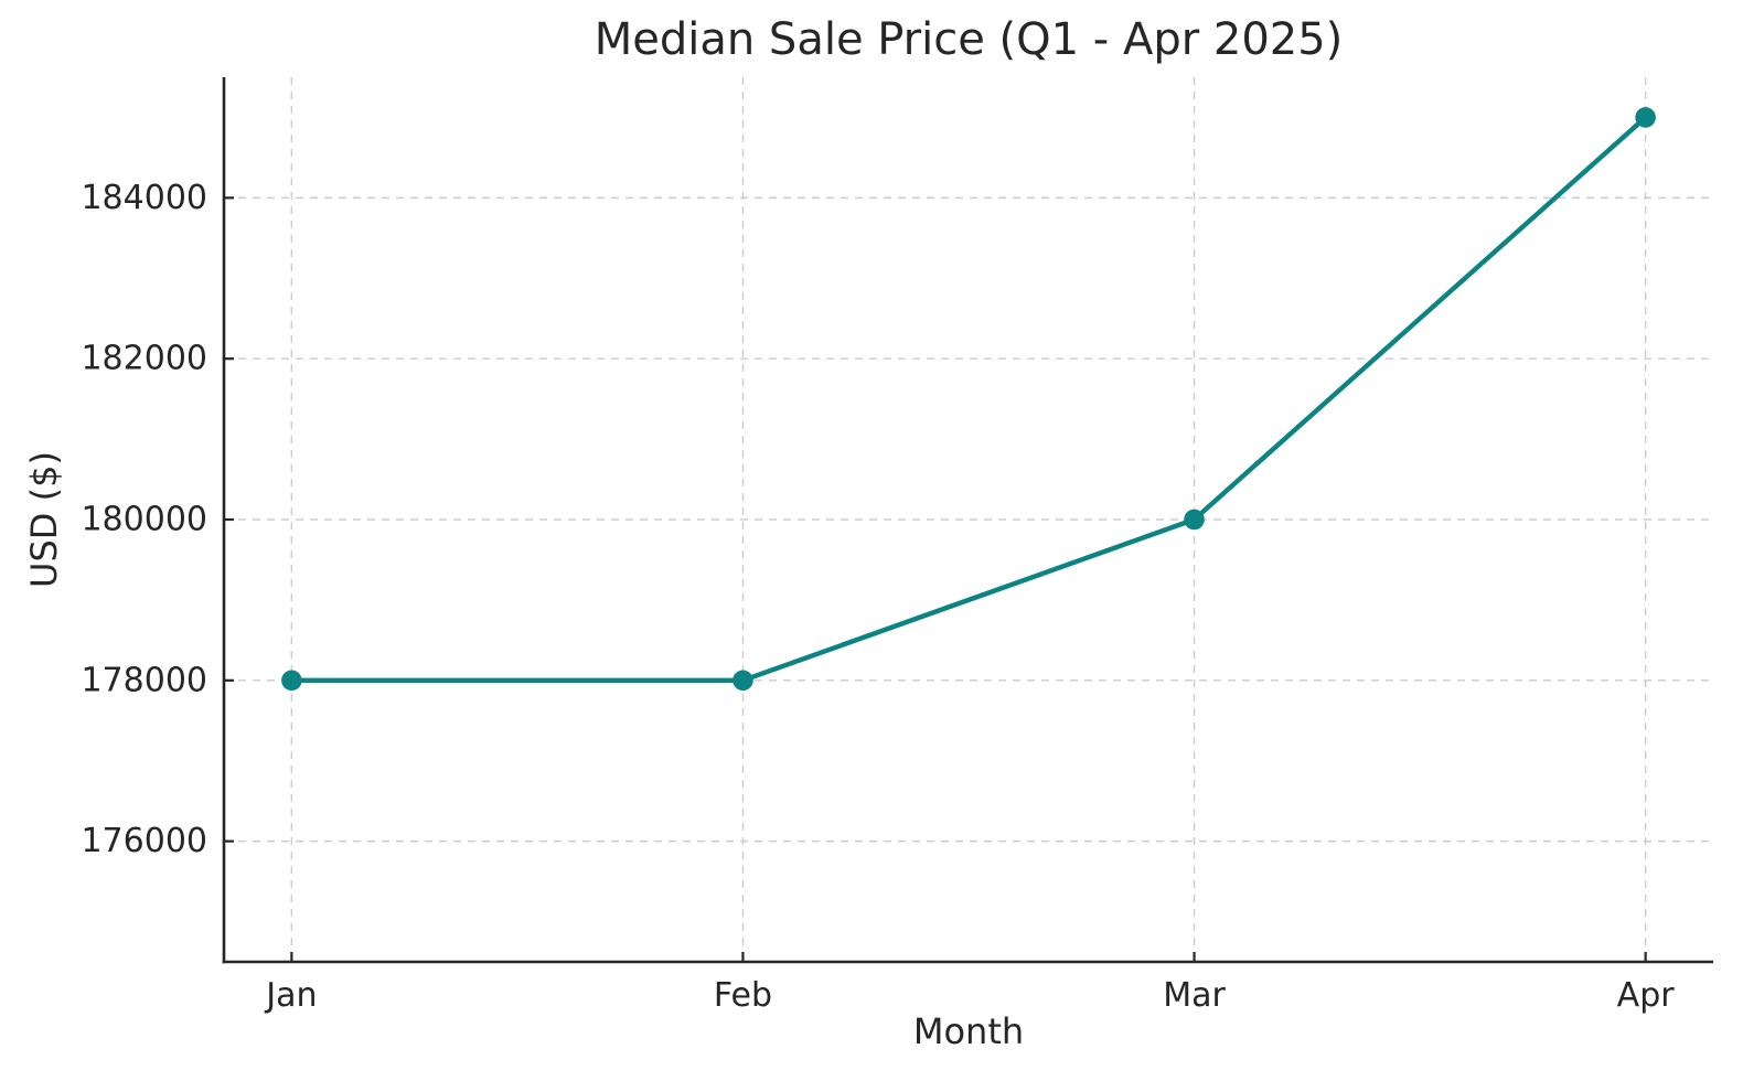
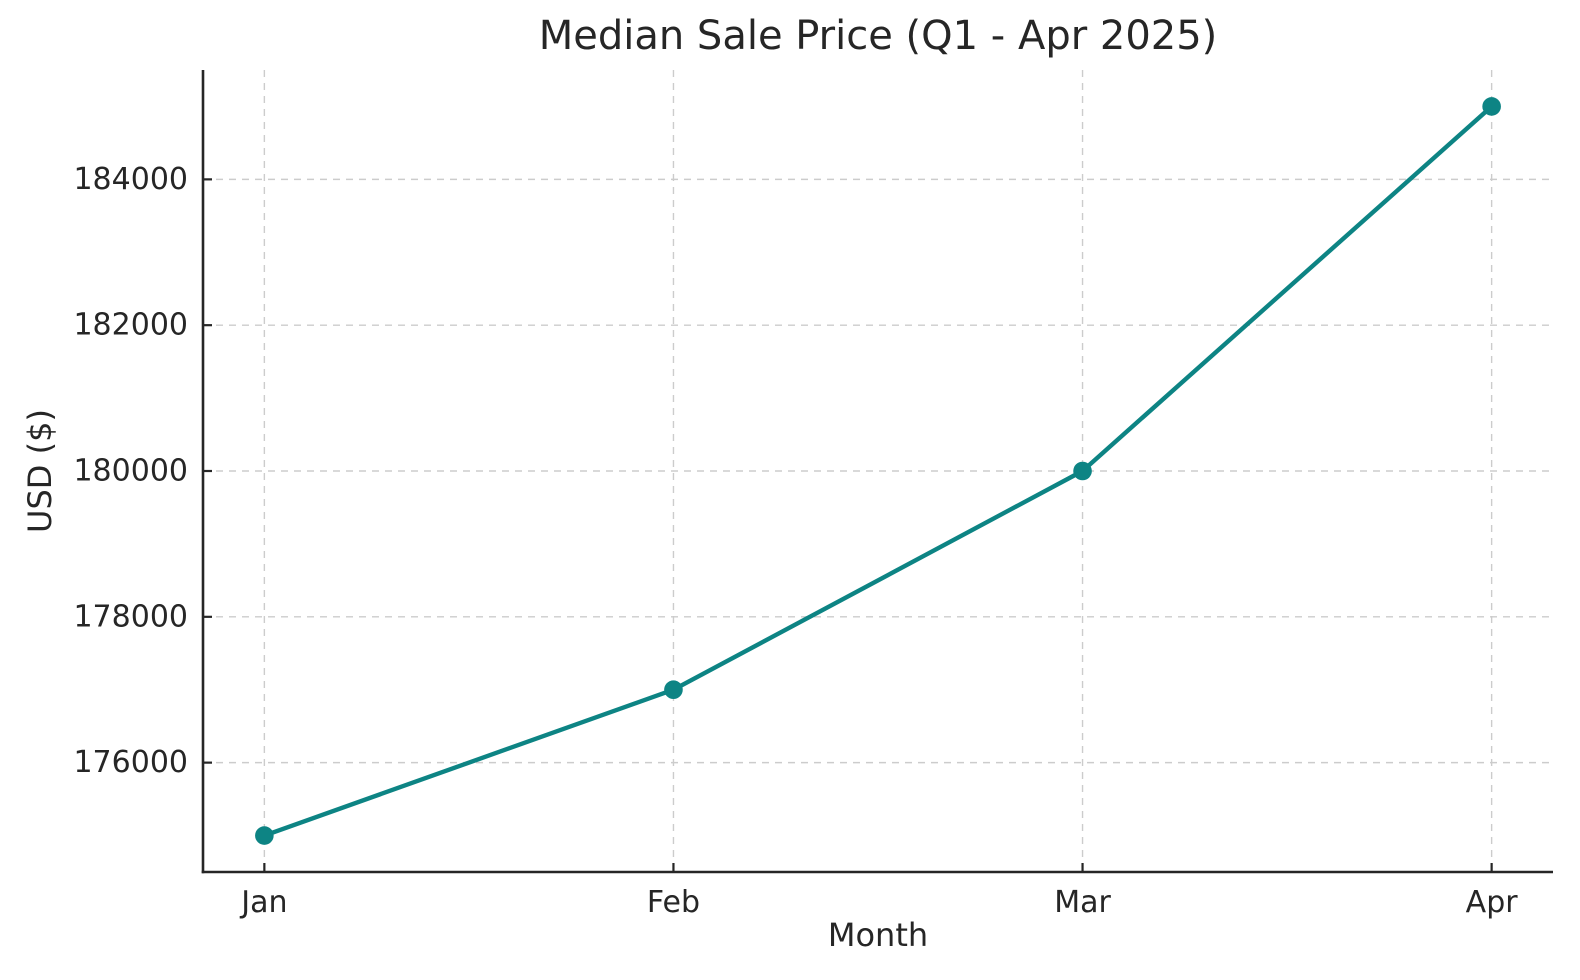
Jan: 178000 -> 175000
Feb: 178000 -> 177000
